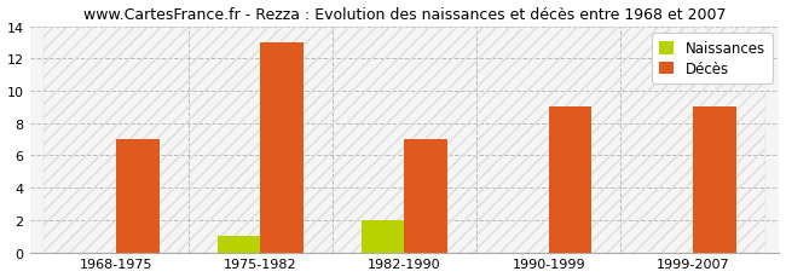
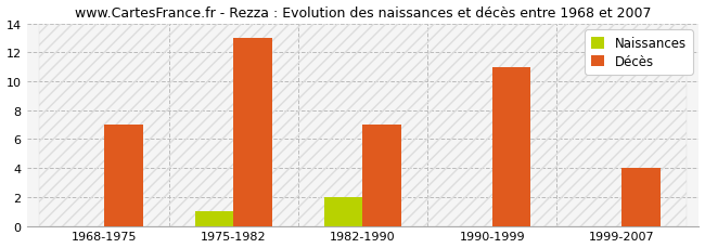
Décès/1990-1999: 9 -> 11
Décès/1999-2007: 9 -> 4
